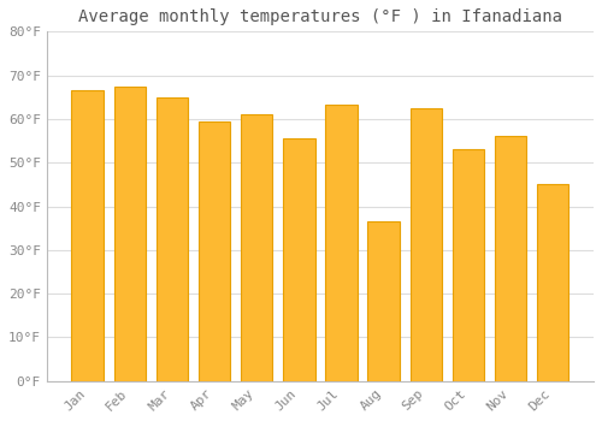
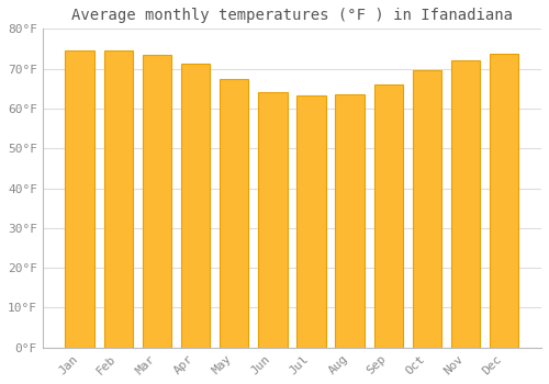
Jan: 66.5°F -> 74.5°F
Feb: 67.5°F -> 74.7°F
Mar: 65.0°F -> 73.5°F
Apr: 59.5°F -> 71.2°F
May: 61.0°F -> 67.5°F
Jun: 55.5°F -> 64.0°F
Aug: 36.5°F -> 63.5°F
Sep: 62.5°F -> 66.0°F
Oct: 53.0°F -> 69.5°F
Nov: 56.0°F -> 72.0°F
Dec: 45.0°F -> 73.8°F
